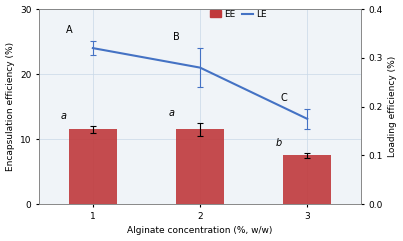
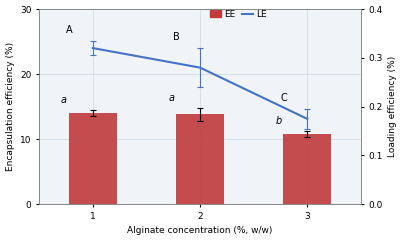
EE/1: 11.5 -> 14.0
EE/2: 11.5 -> 13.8
EE/3: 7.5 -> 10.8
